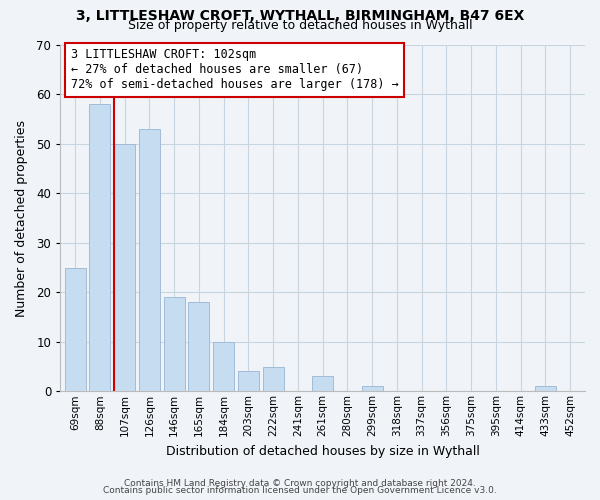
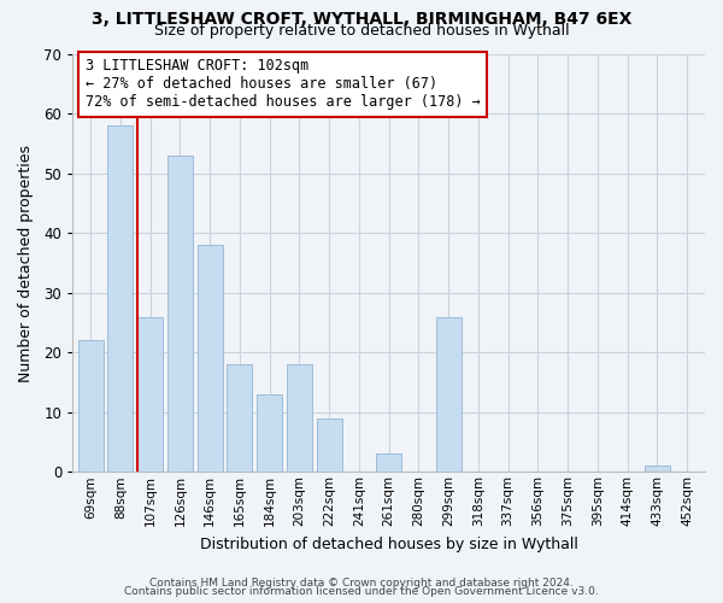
69sqm: 25 -> 22
107sqm: 50 -> 26
146sqm: 19 -> 38
184sqm: 10 -> 13
203sqm: 4 -> 18
222sqm: 5 -> 9
299sqm: 1 -> 26
